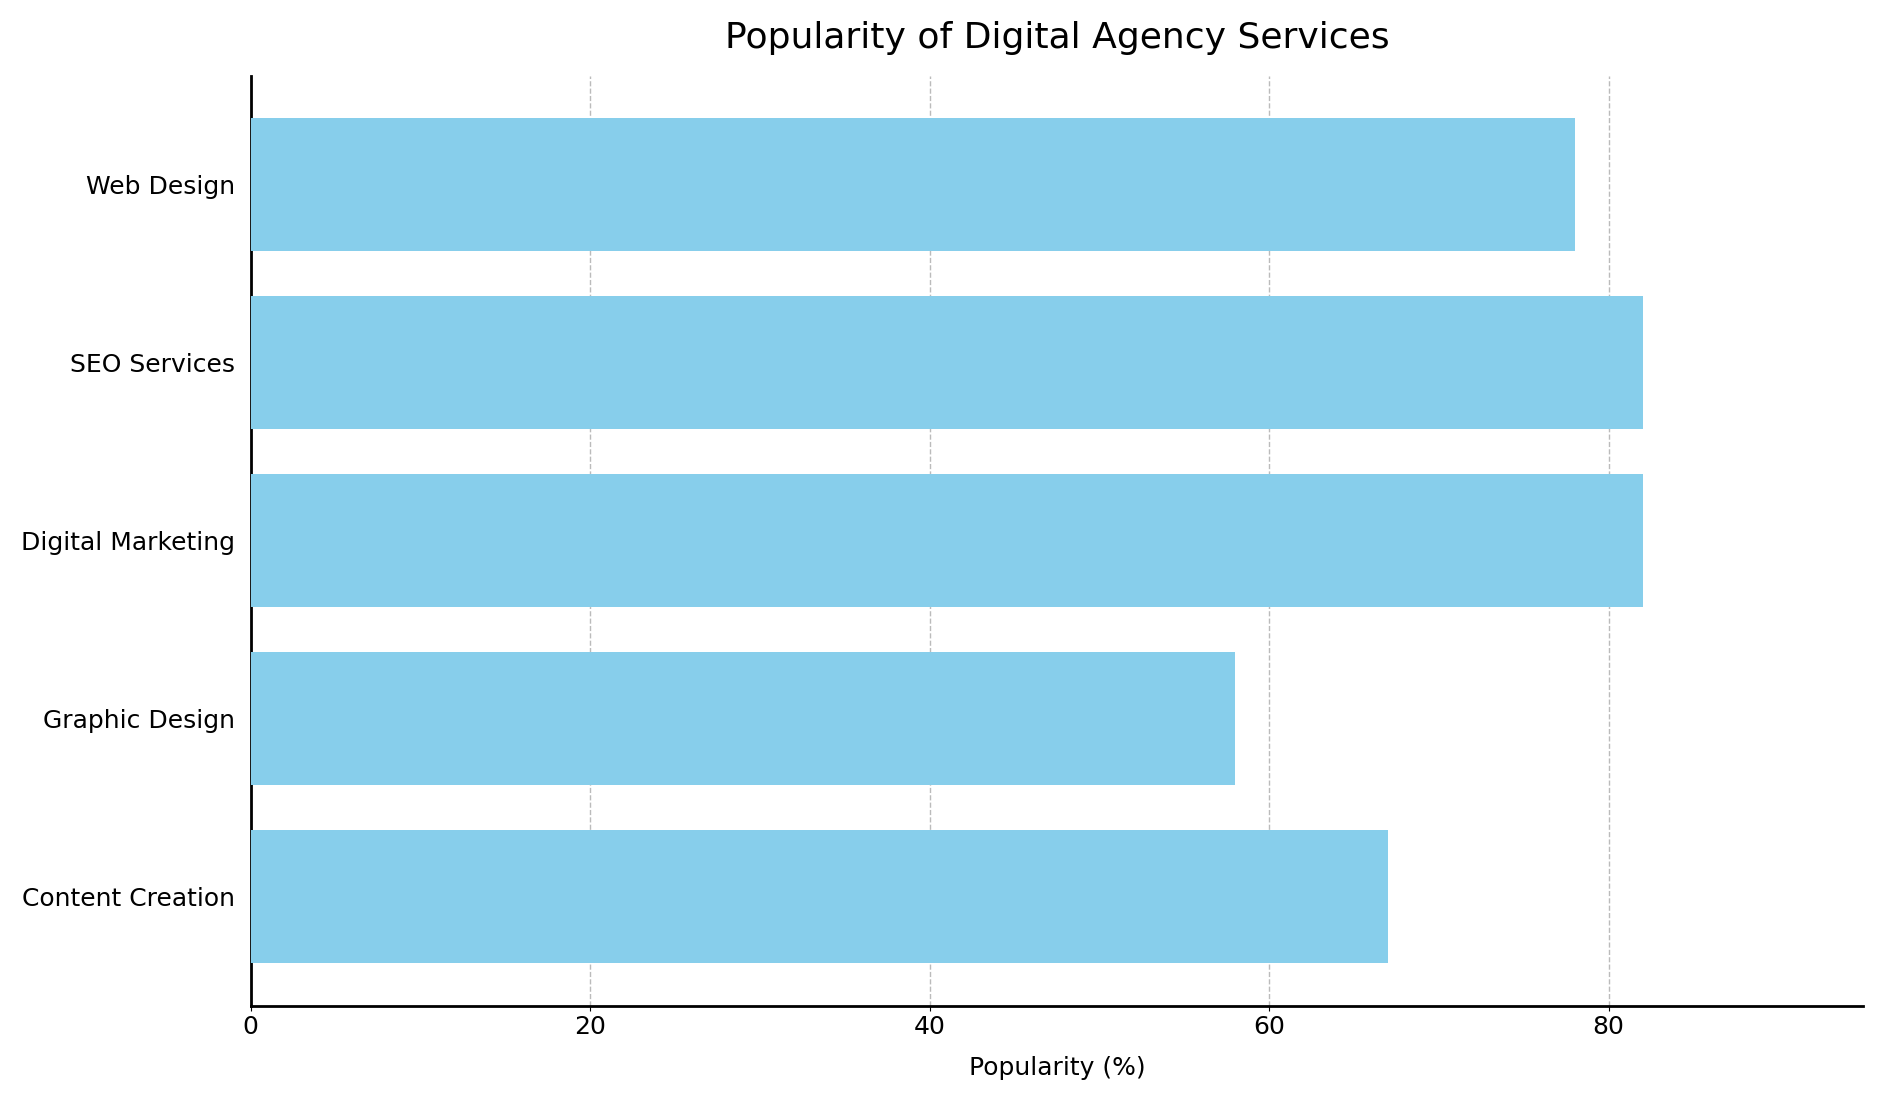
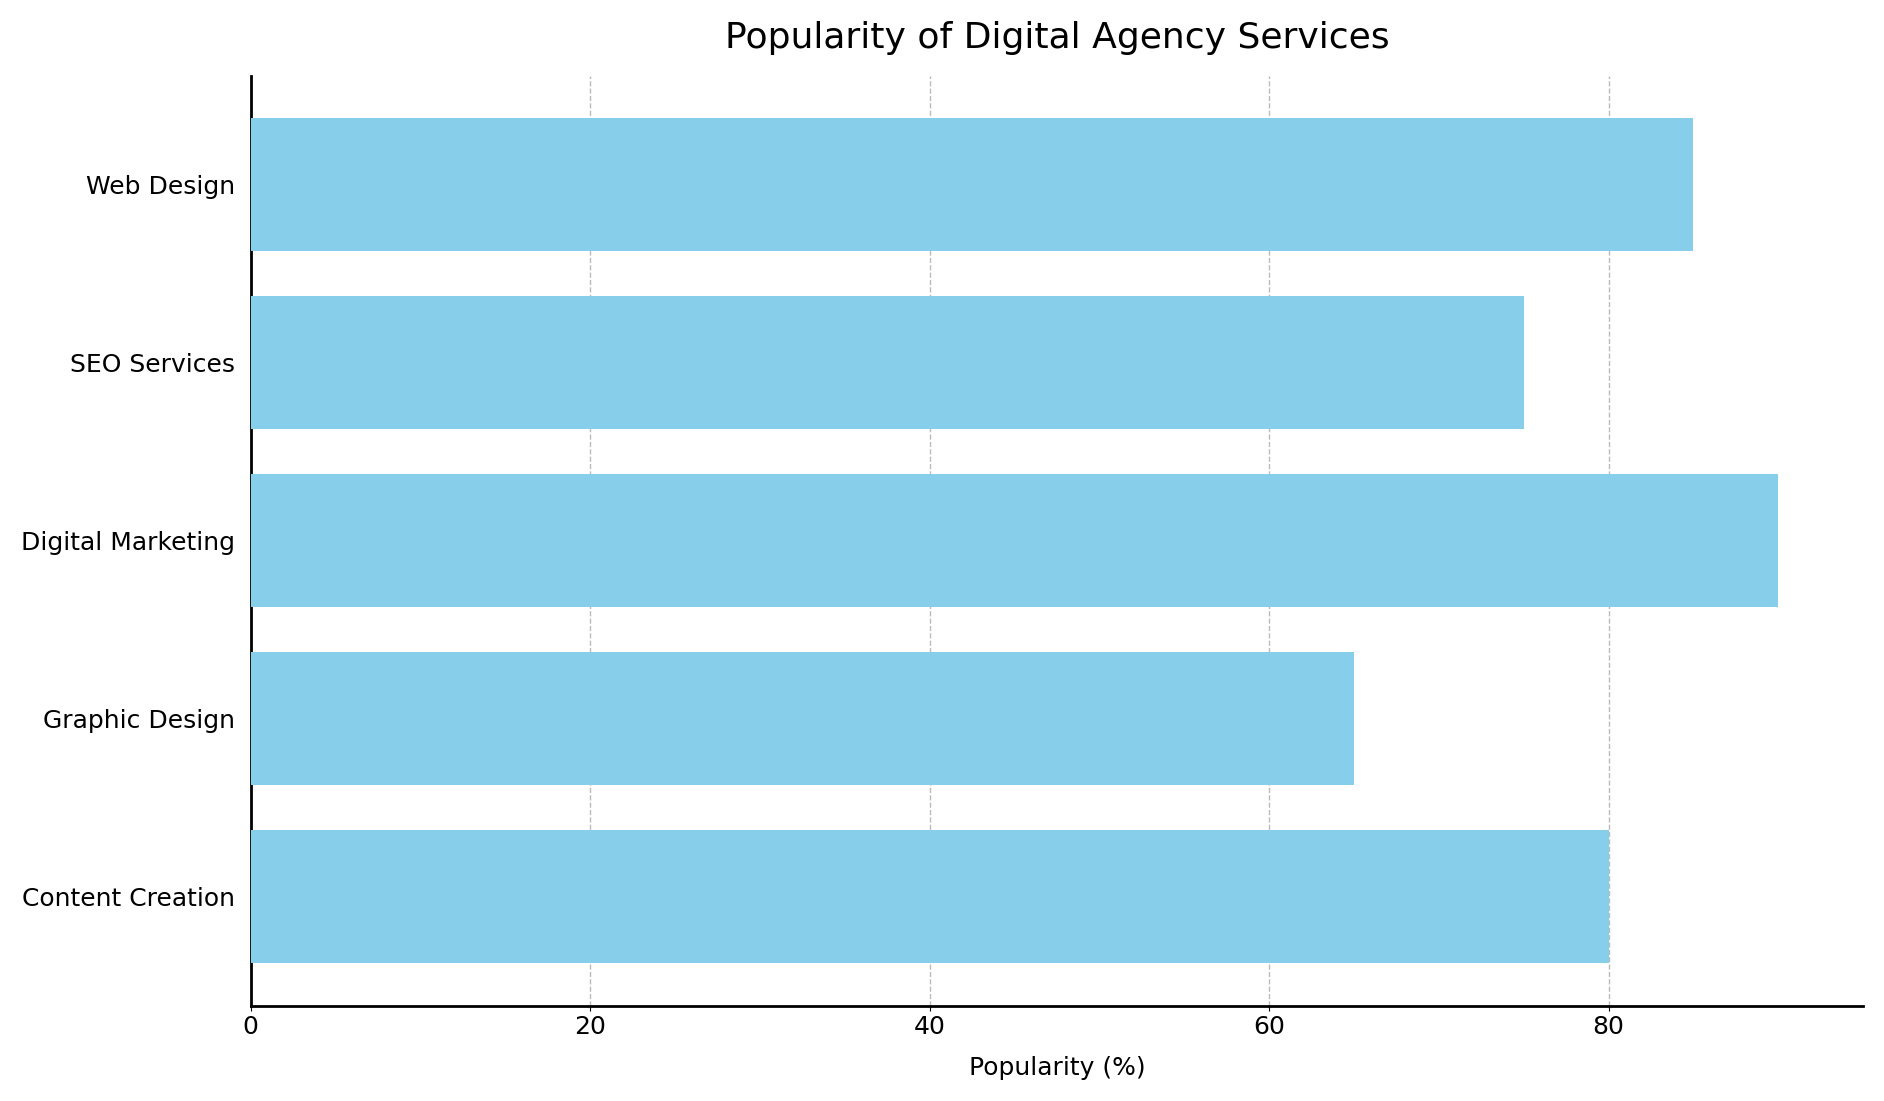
Web Design: 78 -> 85
SEO Services: 82 -> 75
Digital Marketing: 82 -> 90
Graphic Design: 58 -> 65
Content Creation: 67 -> 80
